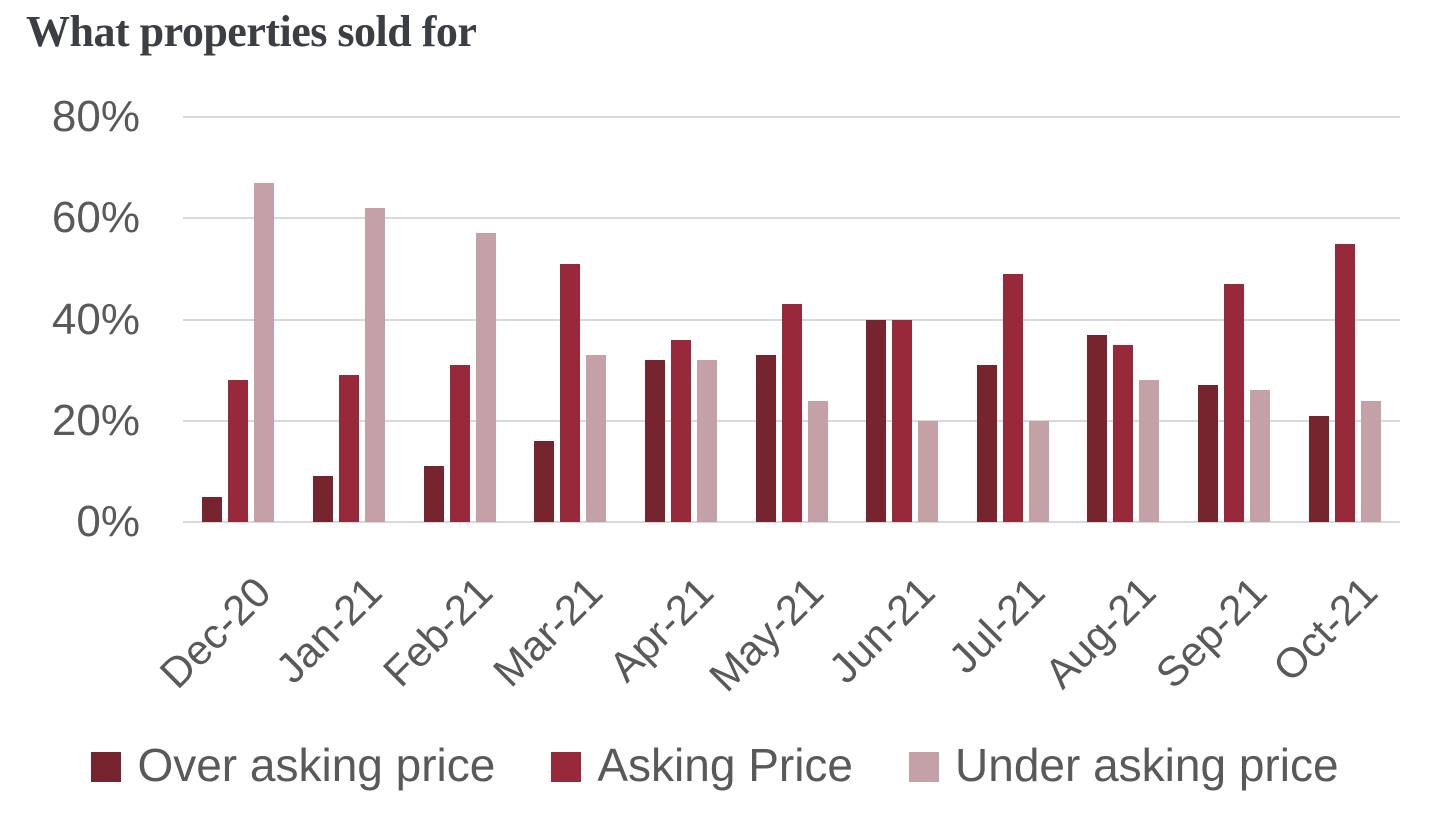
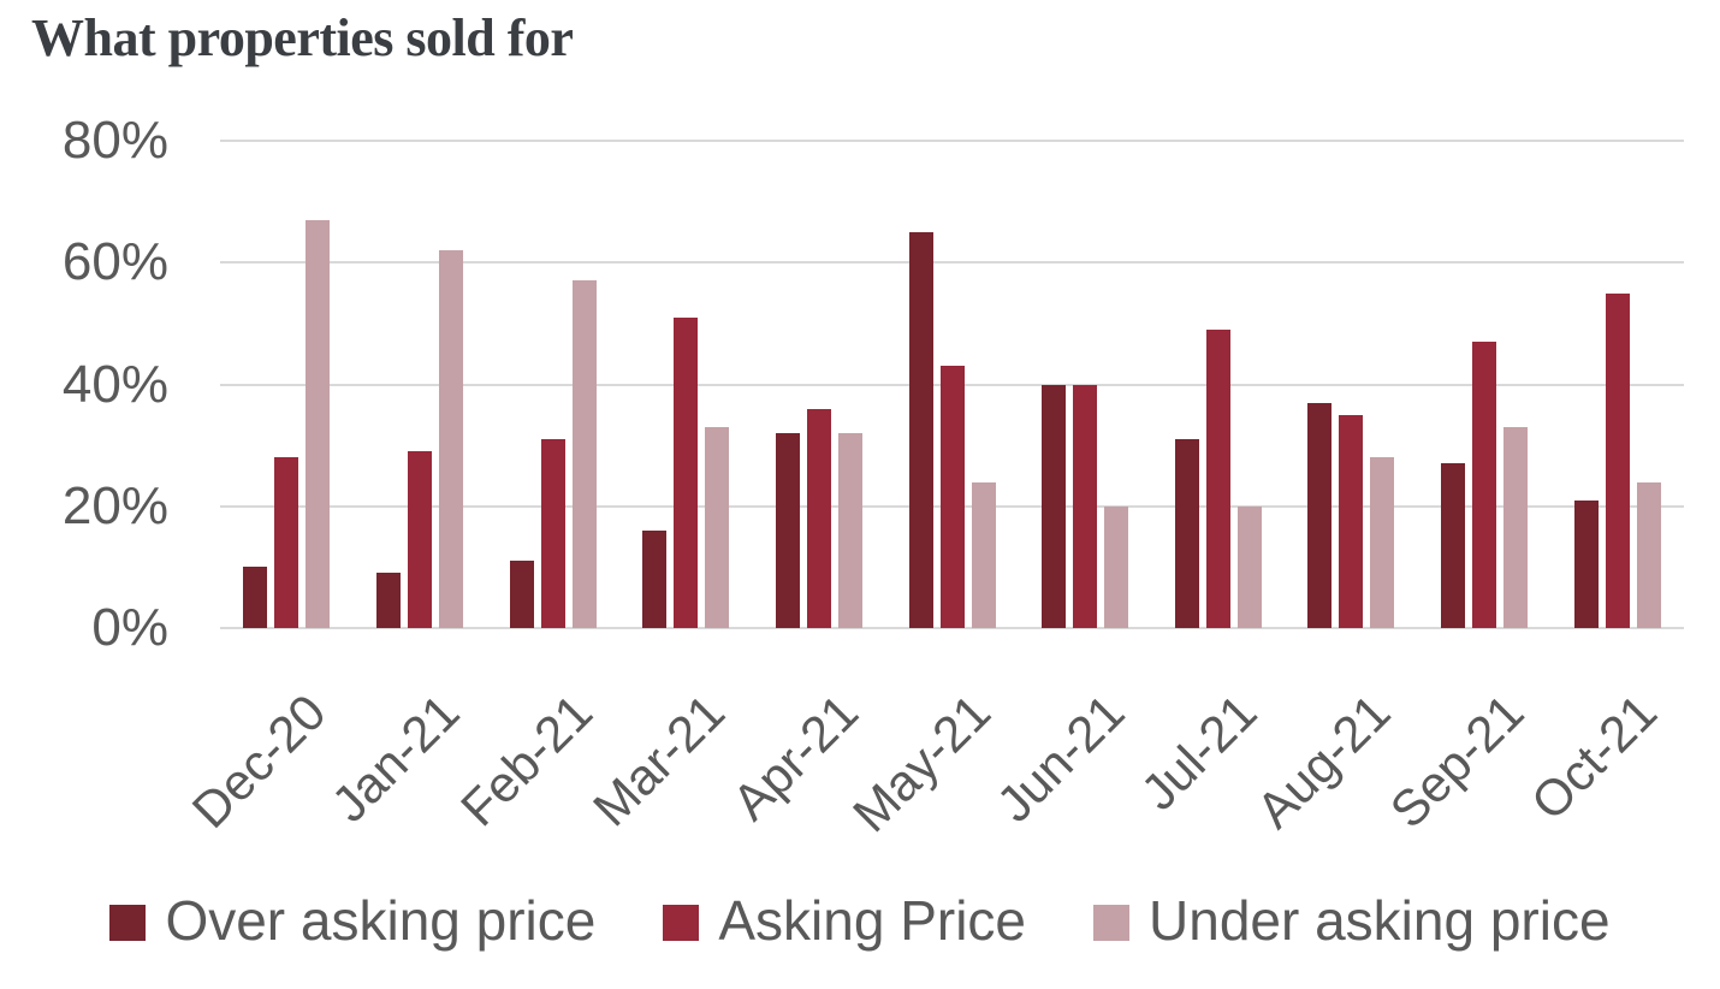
Over asking price/Dec-20: 5% -> 10%
Over asking price/May-21: 33% -> 65%
Under asking price/Sep-21: 26% -> 33%
